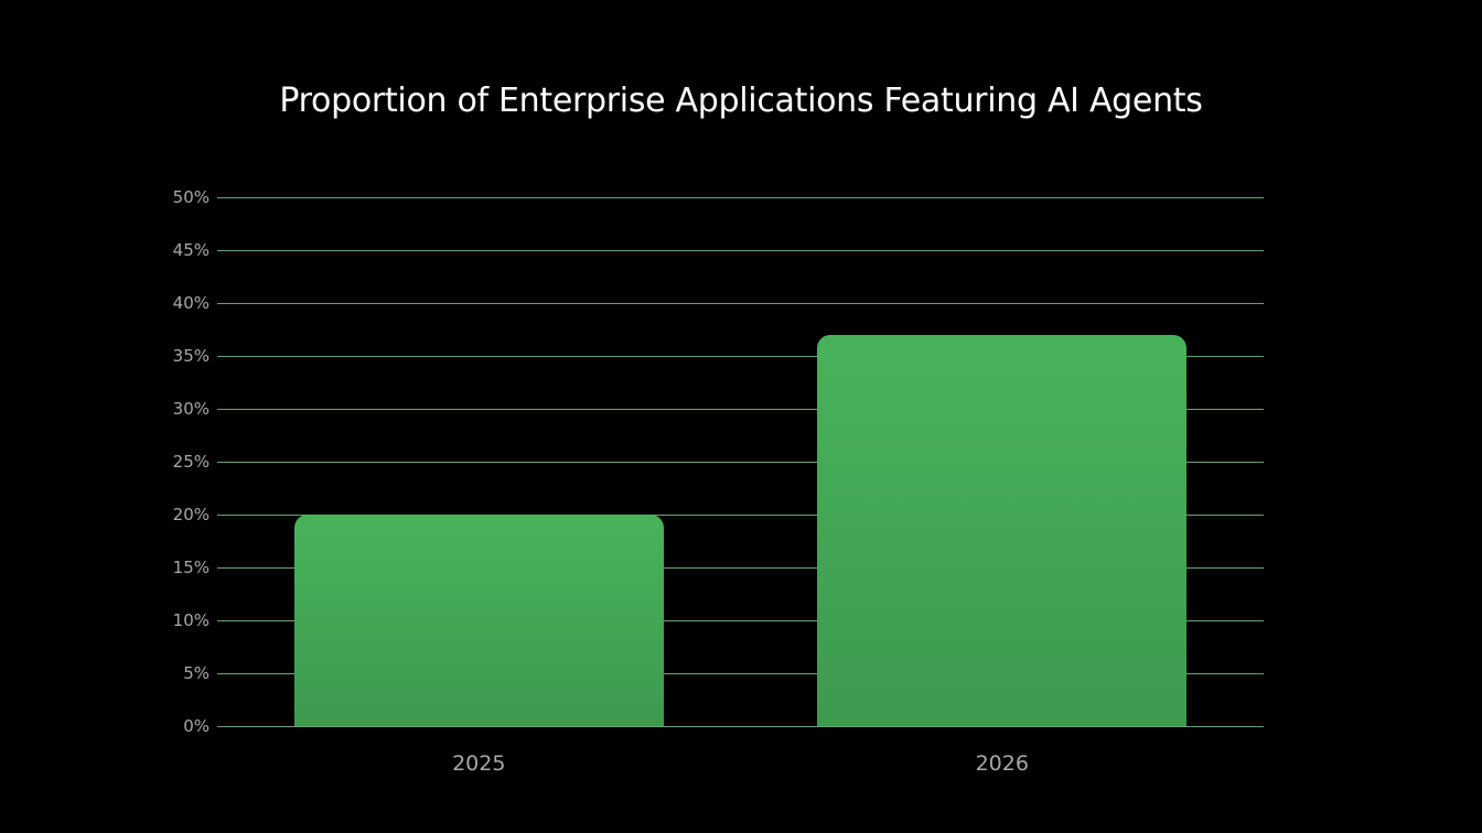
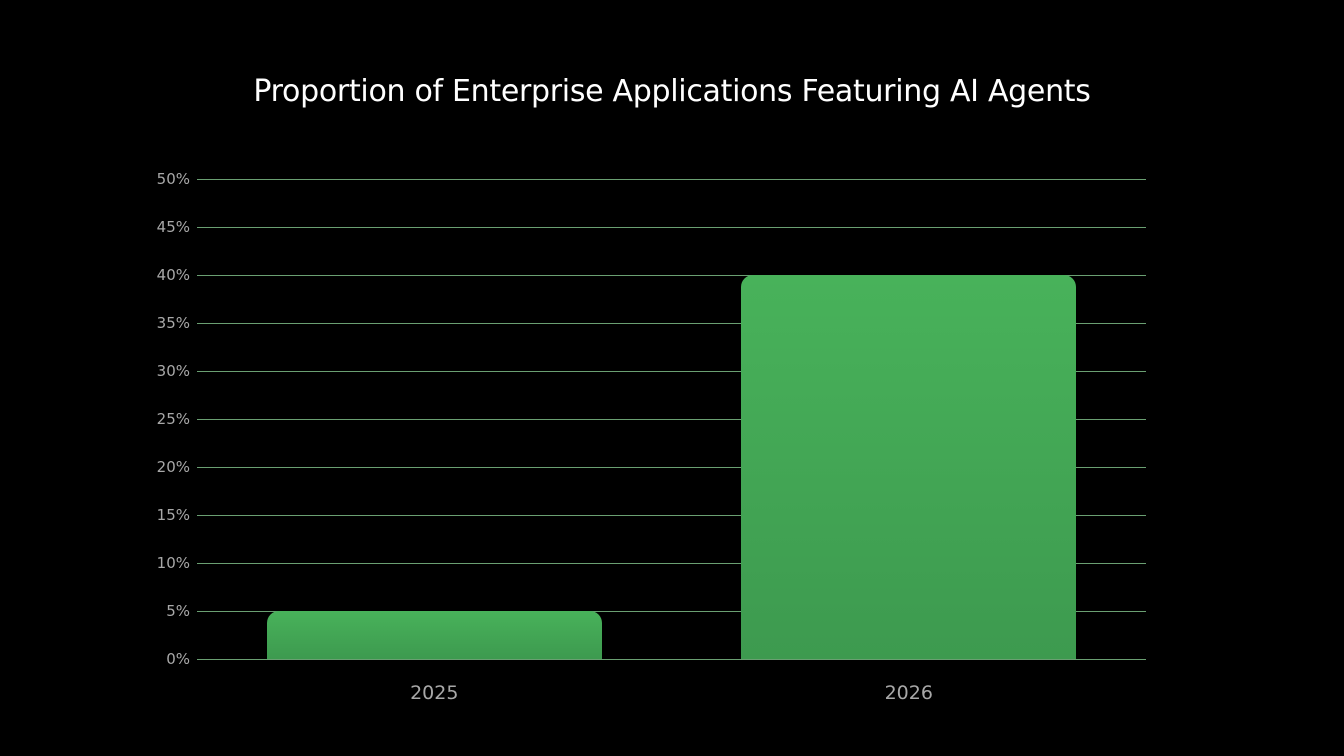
2025: 20% -> 5%
2026: 37% -> 40%
